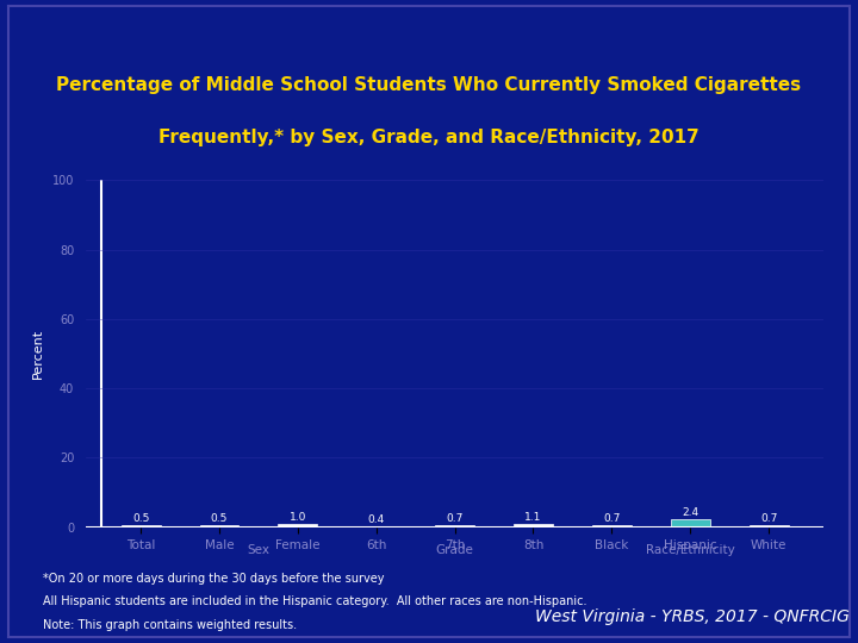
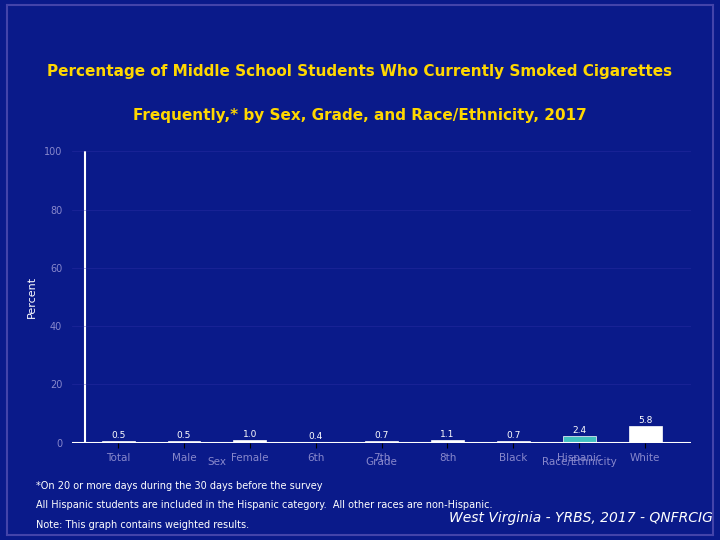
White: 0.7 -> 5.8
